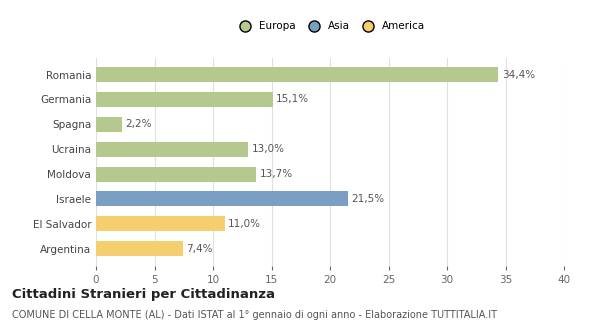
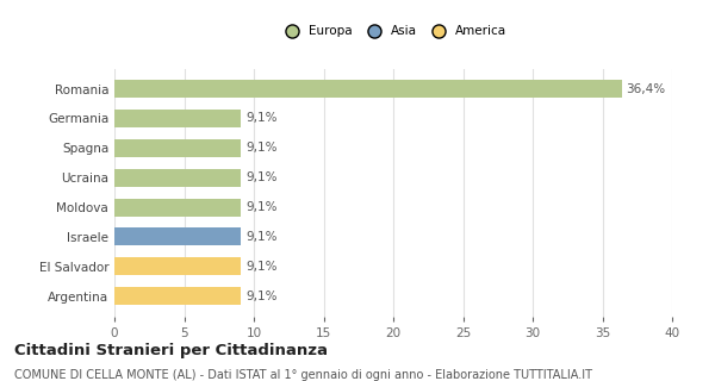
Romania: 34,4% -> 36,4%
Germania: 15,1% -> 9,1%
Spagna: 2,2% -> 9,1%
Ucraina: 13,0% -> 9,1%
Moldova: 13,7% -> 9,1%
Israele: 21,5% -> 9,1%
El Salvador: 11,0% -> 9,1%
Argentina: 7,4% -> 9,1%
